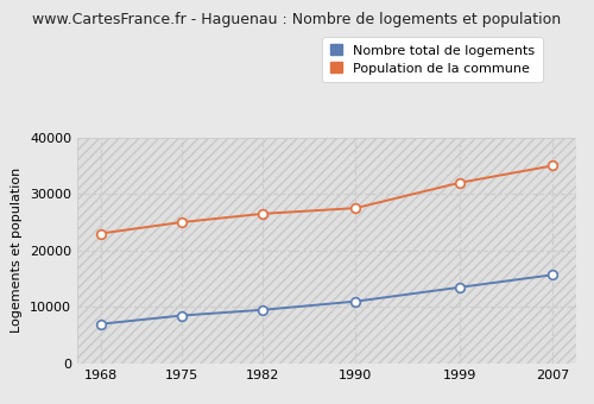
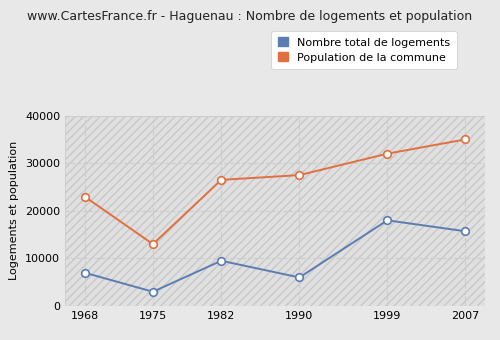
Nombre total de logements/1975: 8500 -> 3000
Population de la commune/1975: 25000 -> 13000
Nombre total de logements/1990: 11000 -> 6000
Nombre total de logements/1999: 13500 -> 18000
